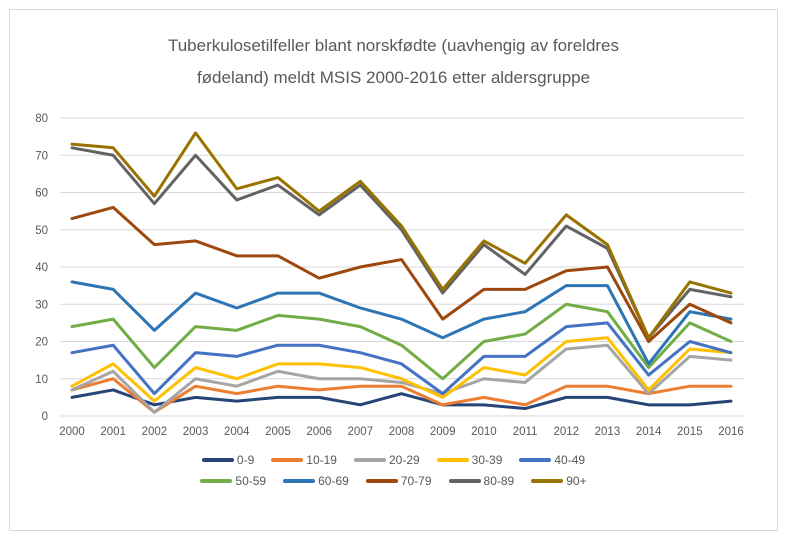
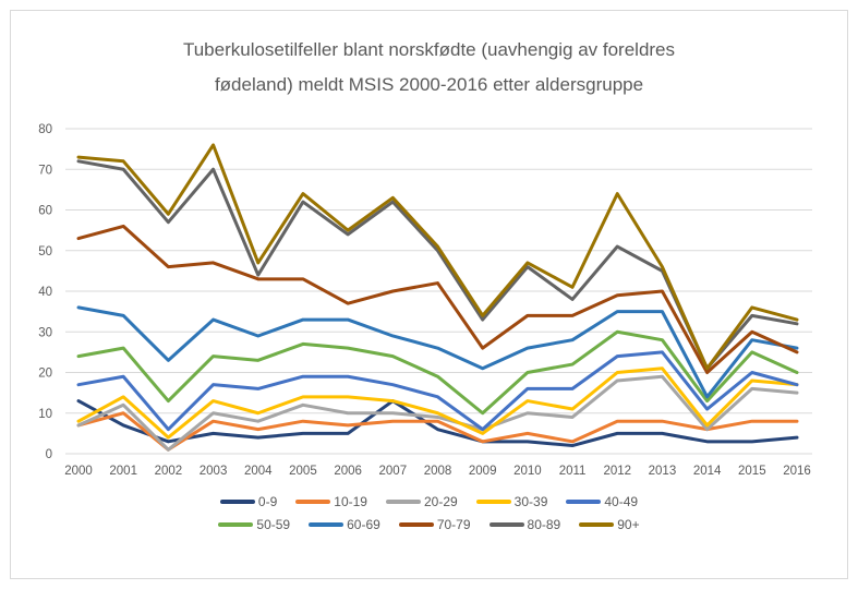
0-9/2000: 5 -> 13
80-89/2004: 58 -> 44
90+/2004: 61 -> 47
0-9/2007: 3 -> 13
90+/2012: 54 -> 64
